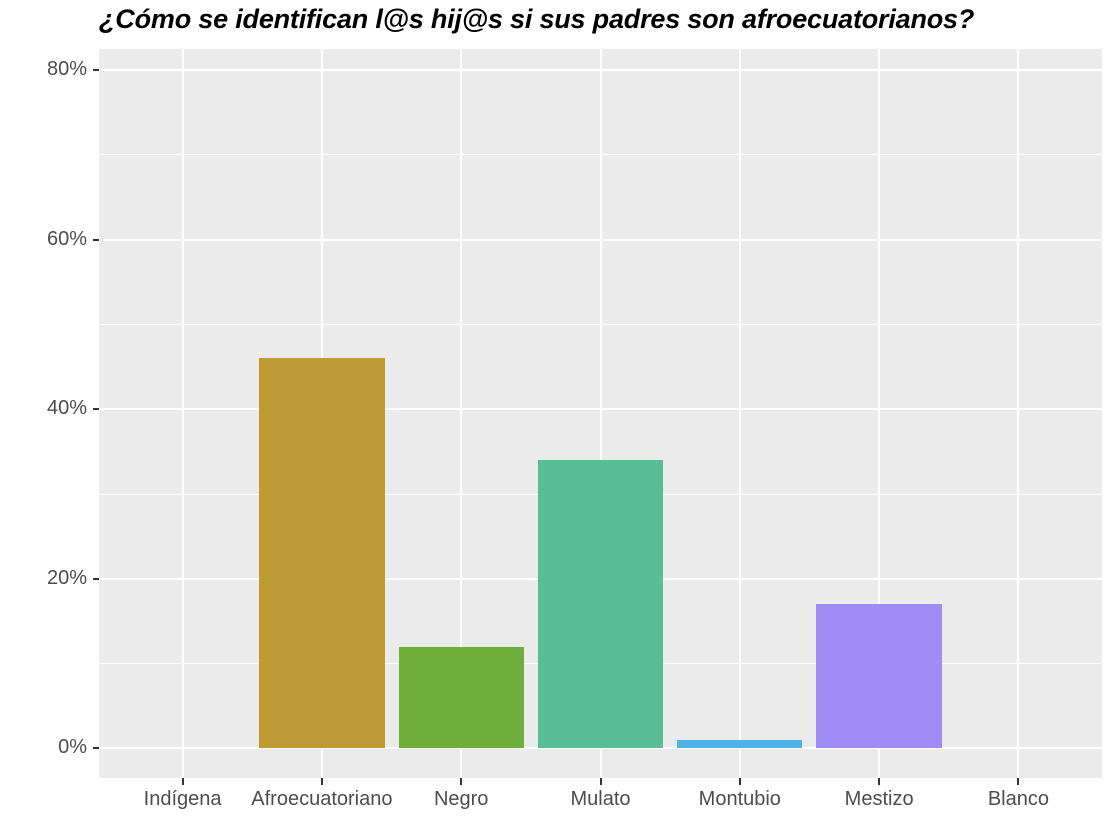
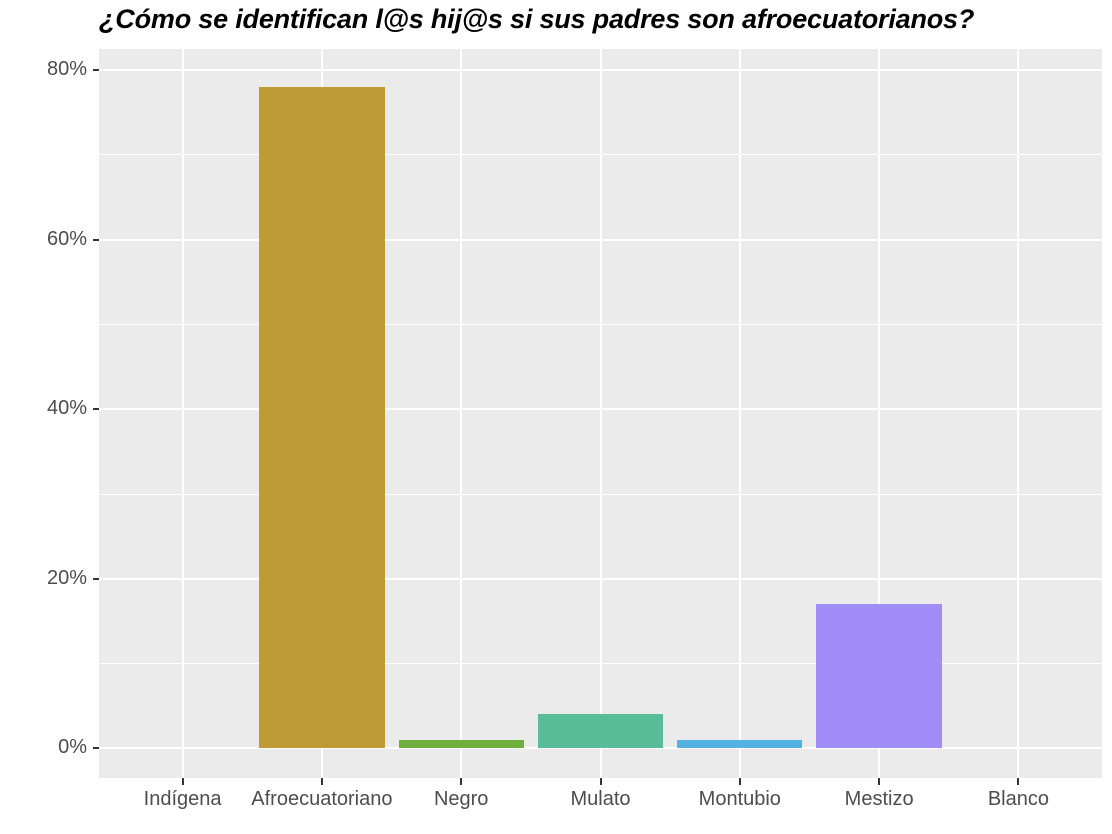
Afroecuatoriano: 46% -> 78%
Negro: 12% -> 1%
Mulato: 34% -> 4%
